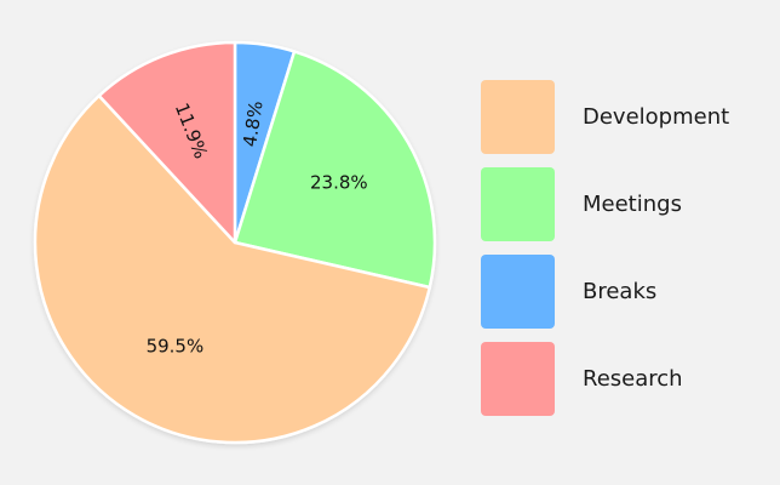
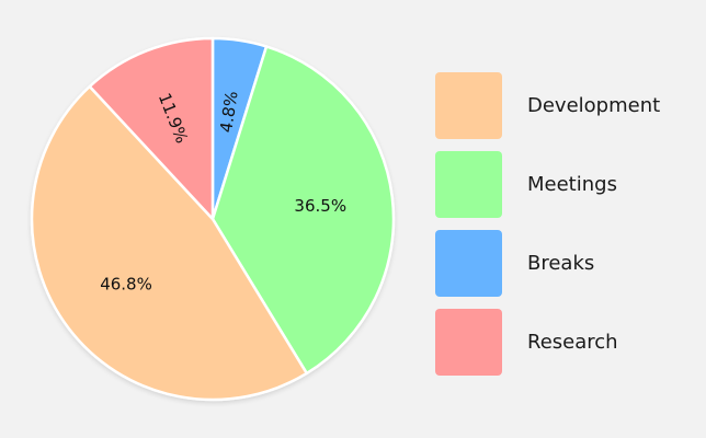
Meetings: 23.8% -> 36.5%
Development: 59.5% -> 46.8%
